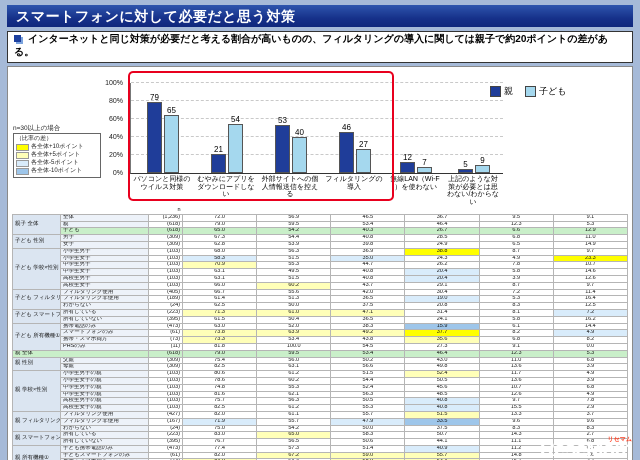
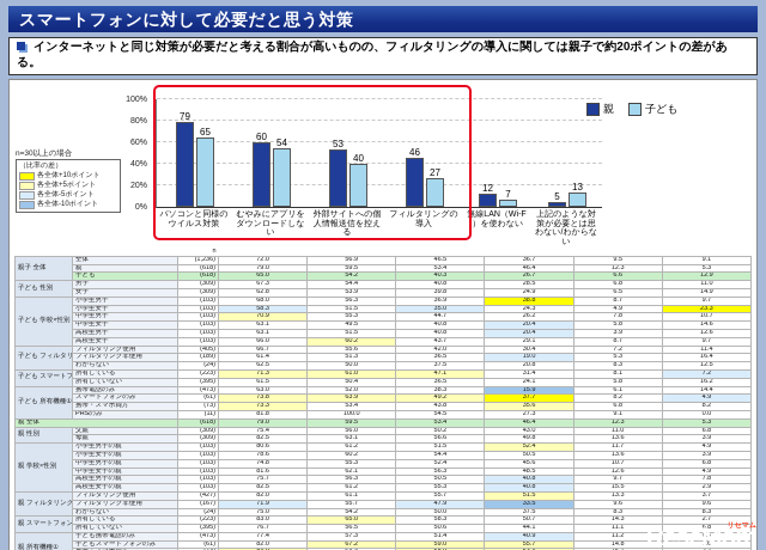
親/むやみにアプリをダウンロードしない: 21 -> 60
子ども/上記のような対策が必要とは思わない/わからない: 9 -> 13
